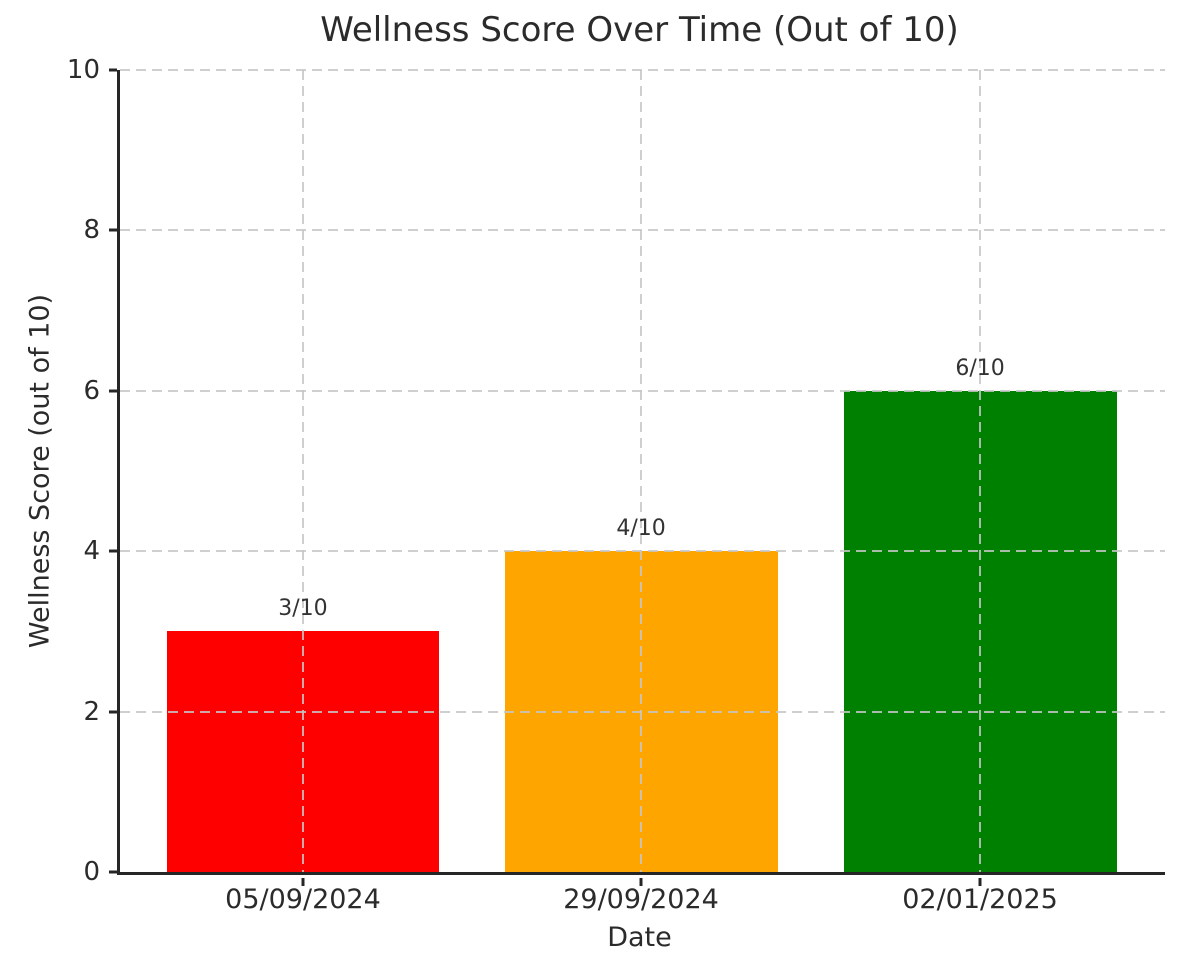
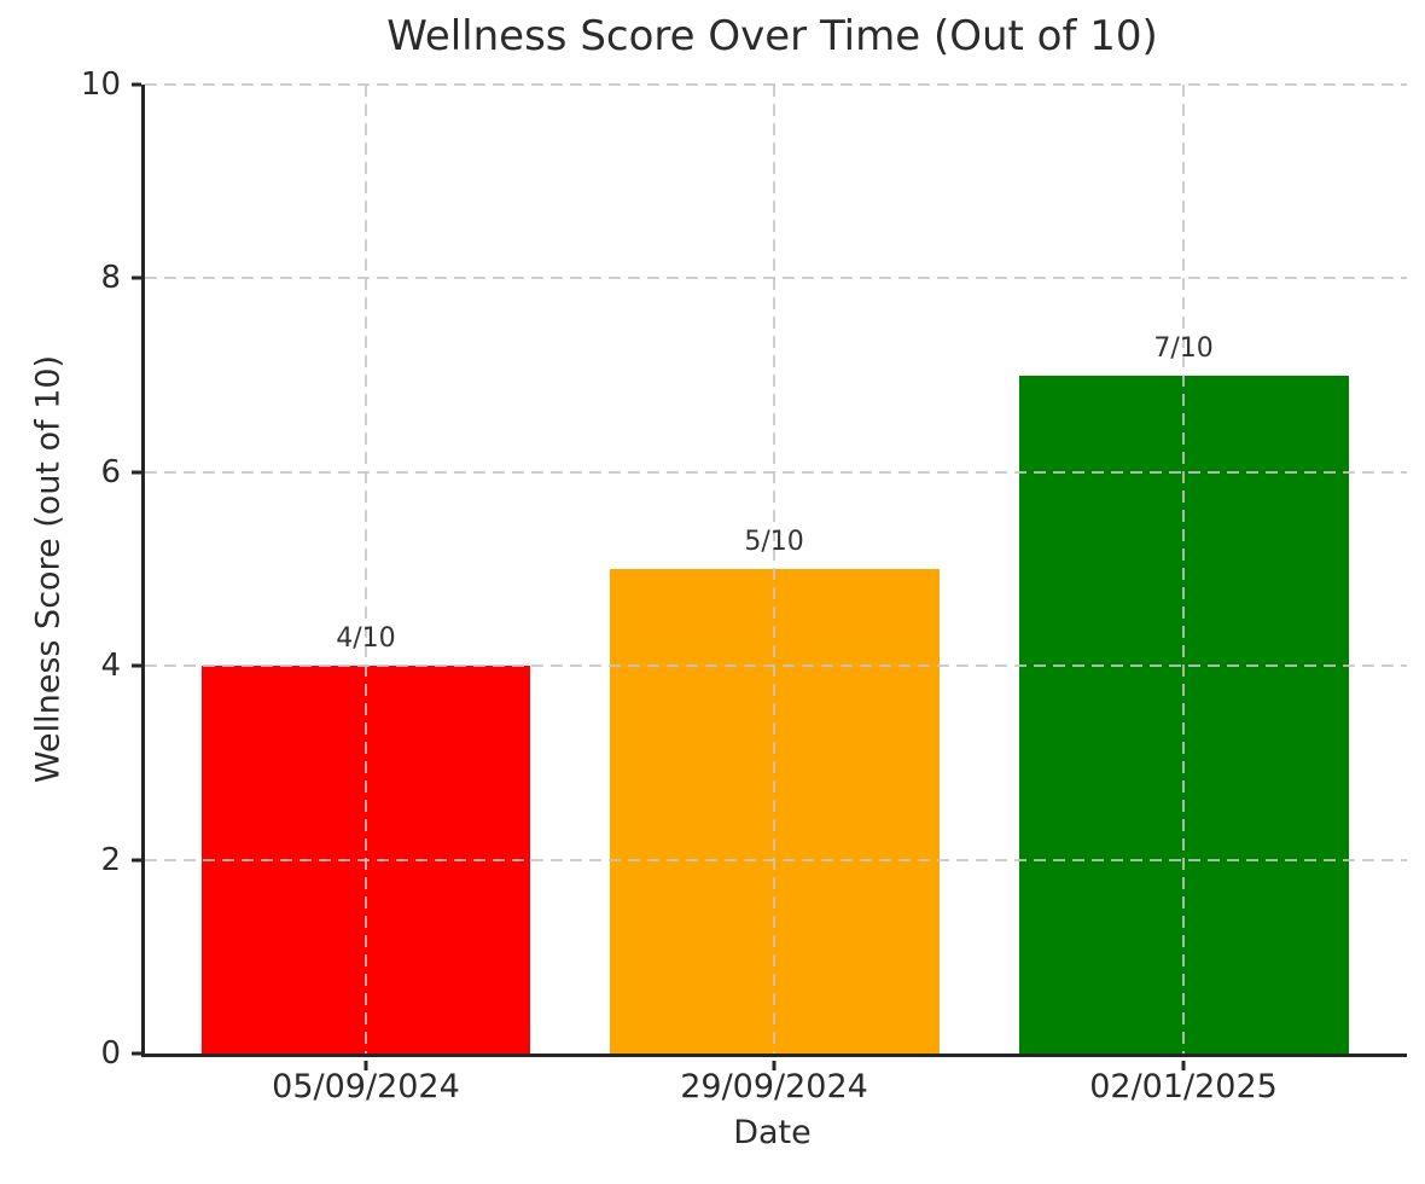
05/09/2024: 3 -> 4
29/09/2024: 4 -> 5
02/01/2025: 6 -> 7
